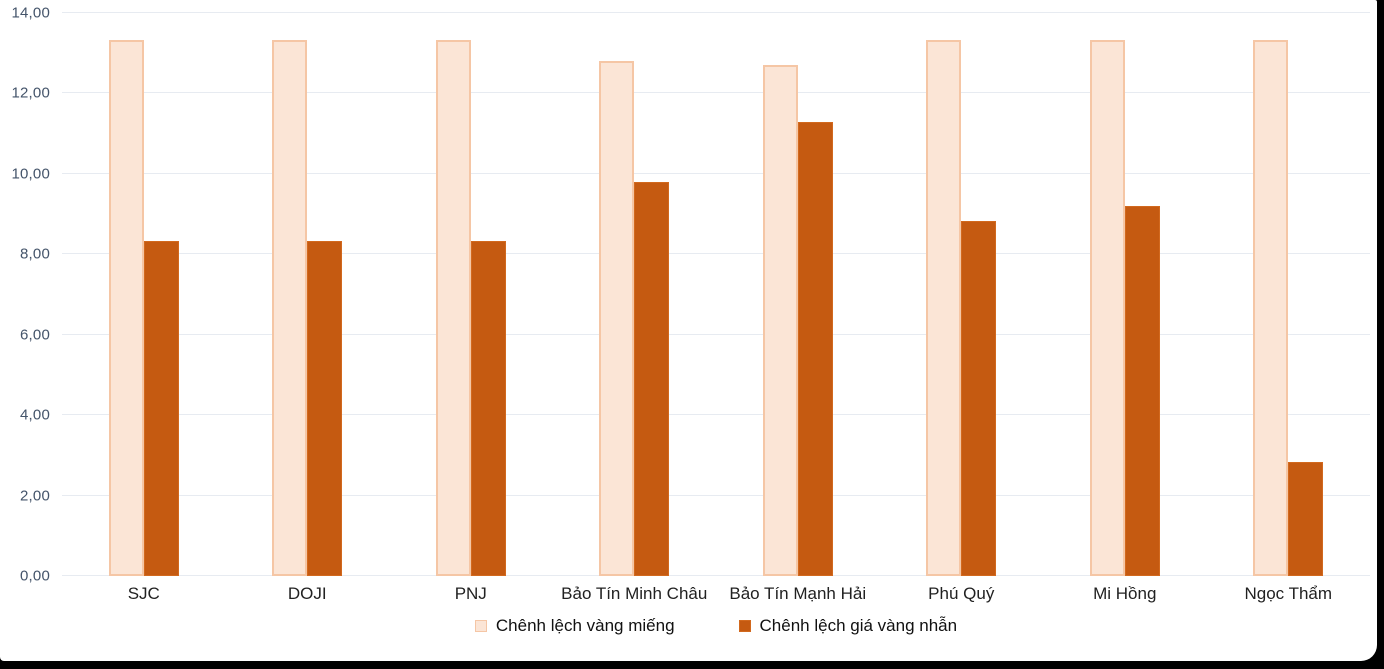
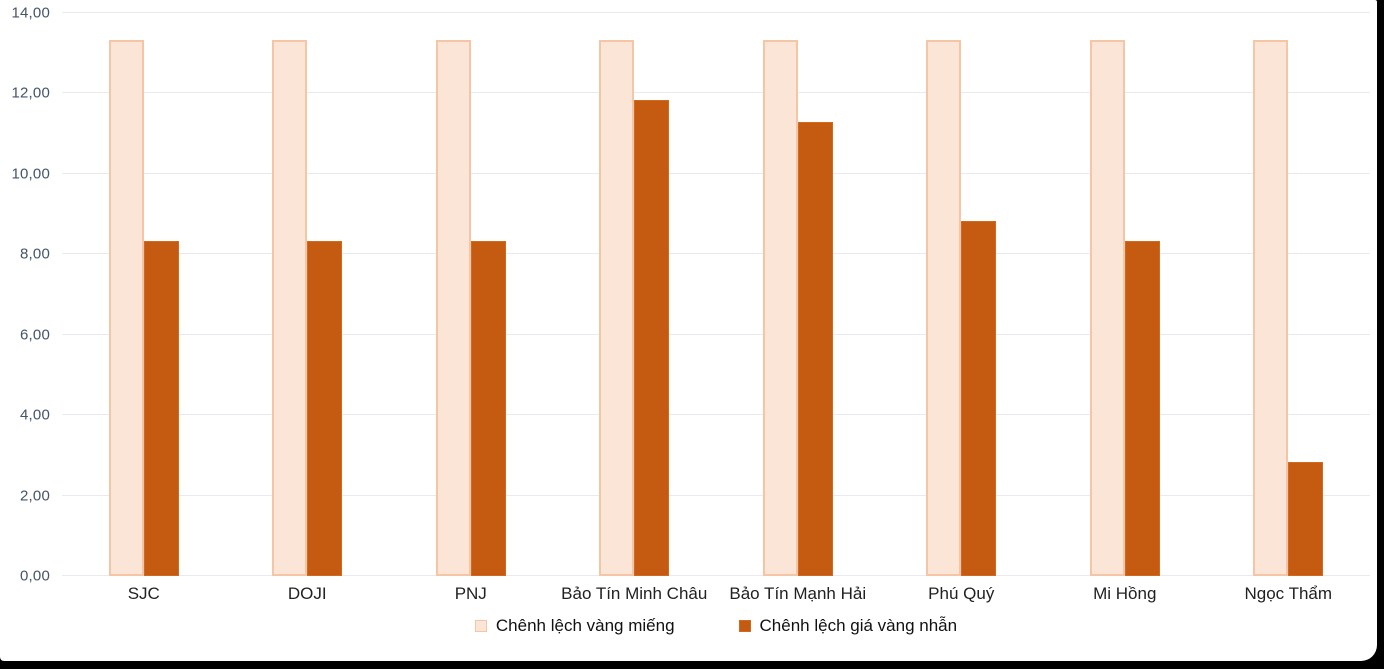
Chênh lệch vàng miếng/Bảo Tín Minh Châu: 12,8 -> 13,3
Chênh lệch giá vàng nhẫn/Bảo Tín Minh Châu: 9,8 -> 11,8
Chênh lệch vàng miếng/Bảo Tín Mạnh Hải: 12,7 -> 13,3
Chênh lệch giá vàng nhẫn/Mi Hồng: 9,2 -> 8,3
